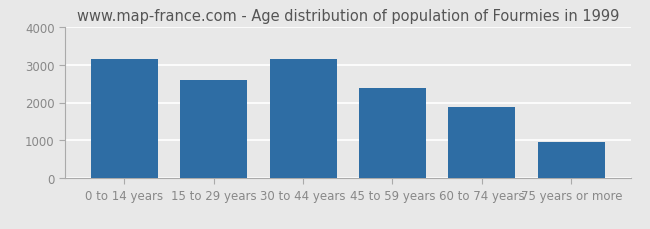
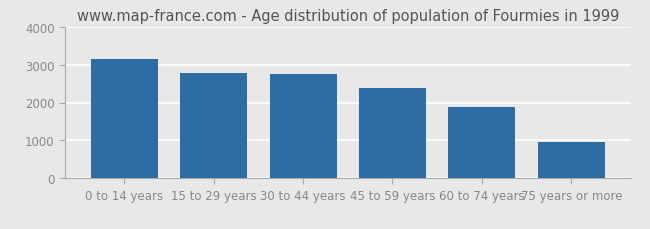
15 to 29 years: 2600 -> 2790
30 to 44 years: 3150 -> 2750
